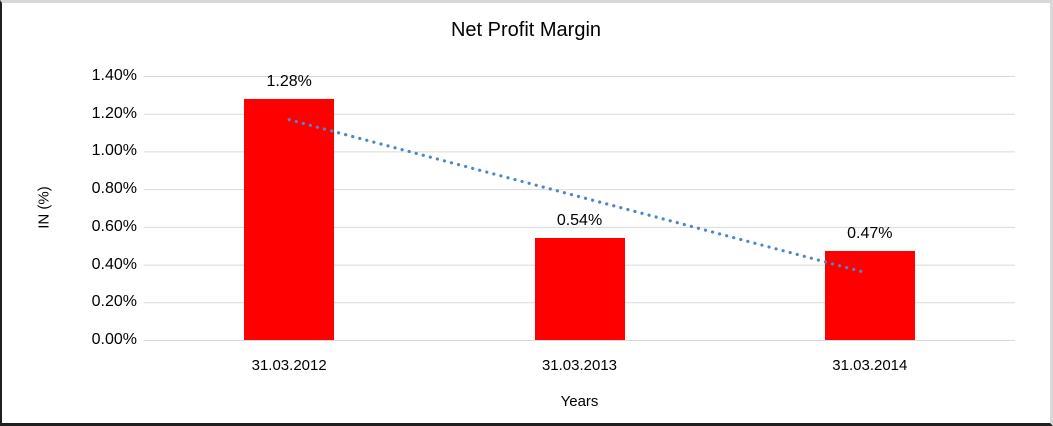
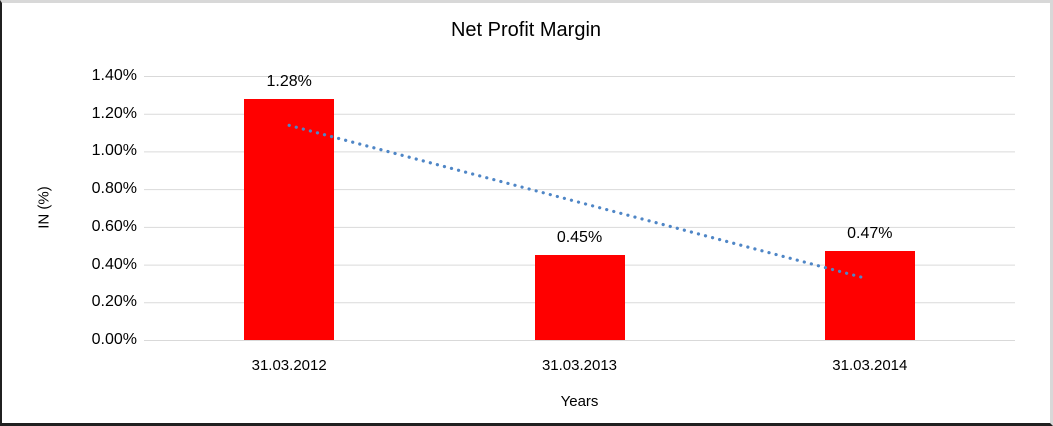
31.03.2013: 0.54% -> 0.45%
